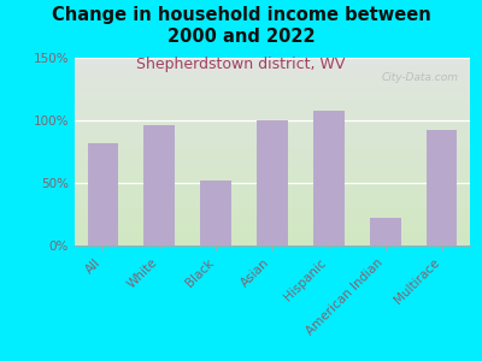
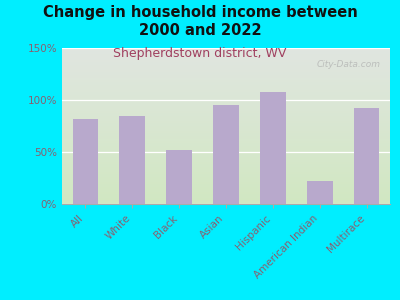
White: 96% -> 85%
Asian: 100% -> 95%
